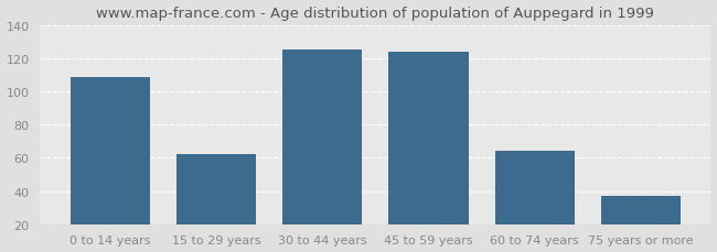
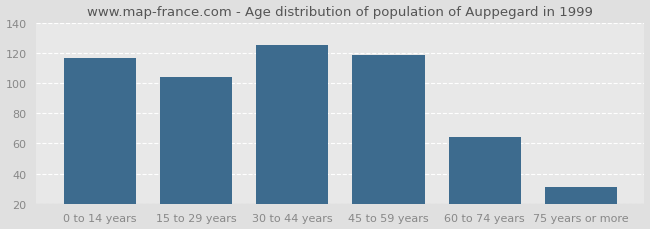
0 to 14 years: 109 -> 117
15 to 29 years: 62 -> 104
45 to 59 years: 124 -> 119
75 years or more: 37 -> 31
